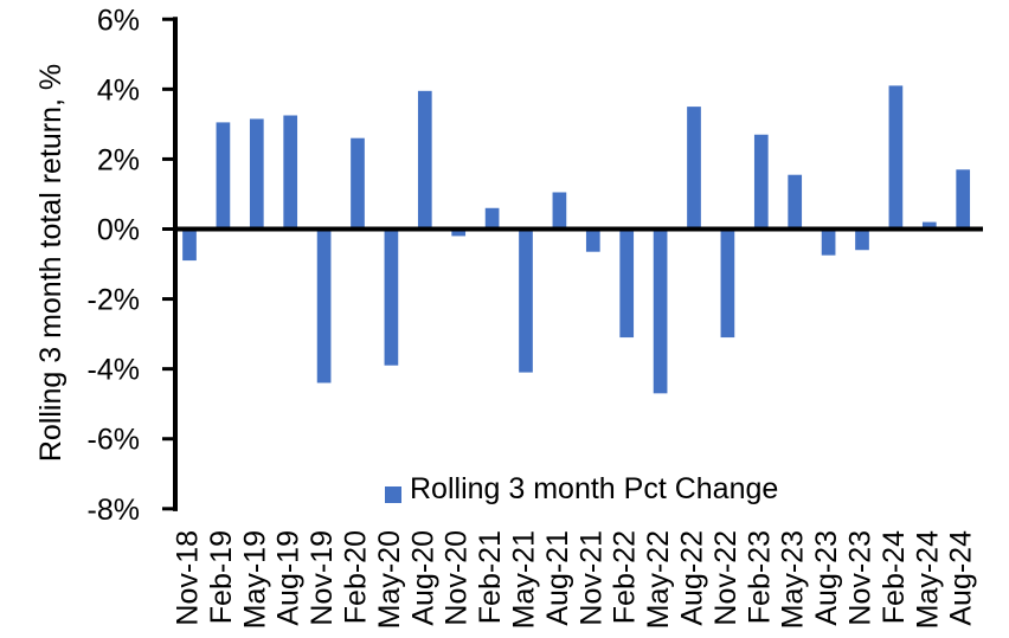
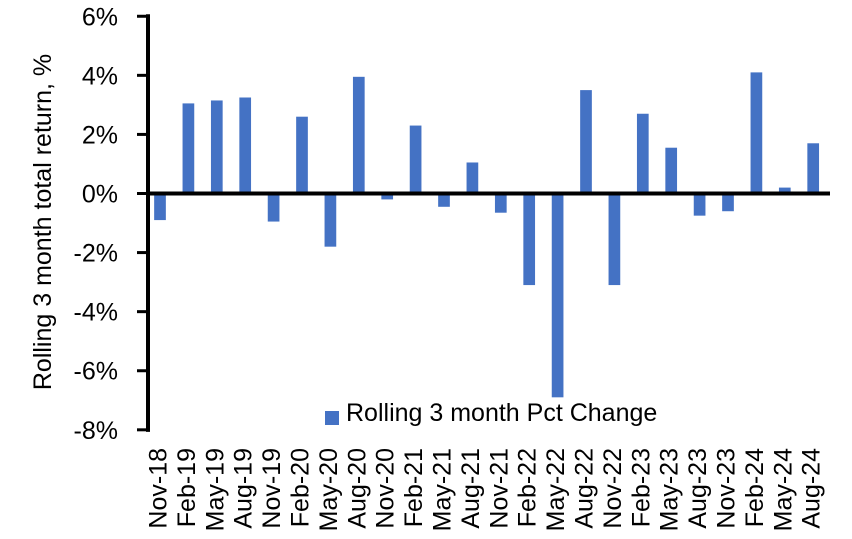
Nov-19: -4.4% -> -0.9%
May-20: -3.9% -> -1.8%
Feb-21: 0.6% -> 2.3%
May-21: -4.1% -> -0.5%
May-22: -4.7% -> -6.9%
